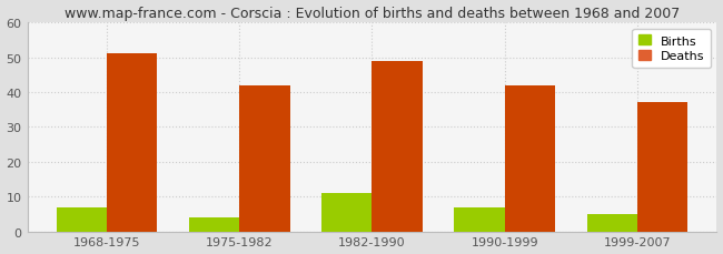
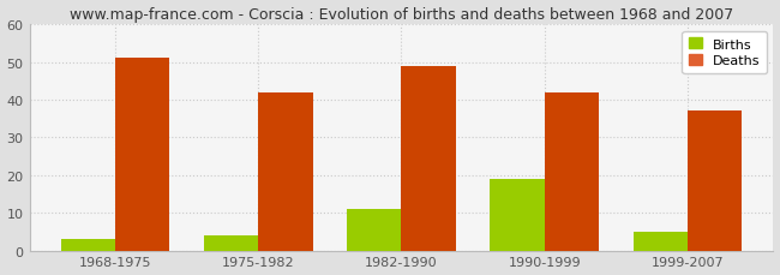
Births/1968-1975: 7 -> 3
Births/1990-1999: 7 -> 19
